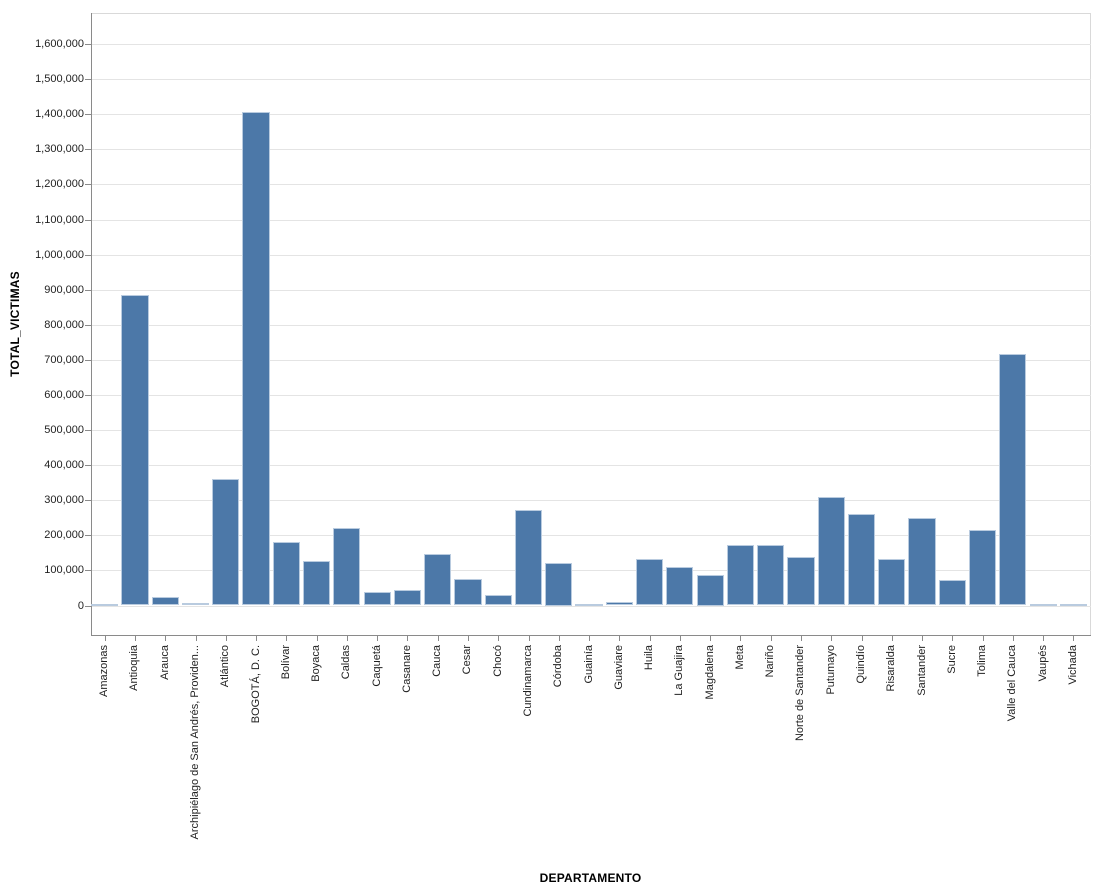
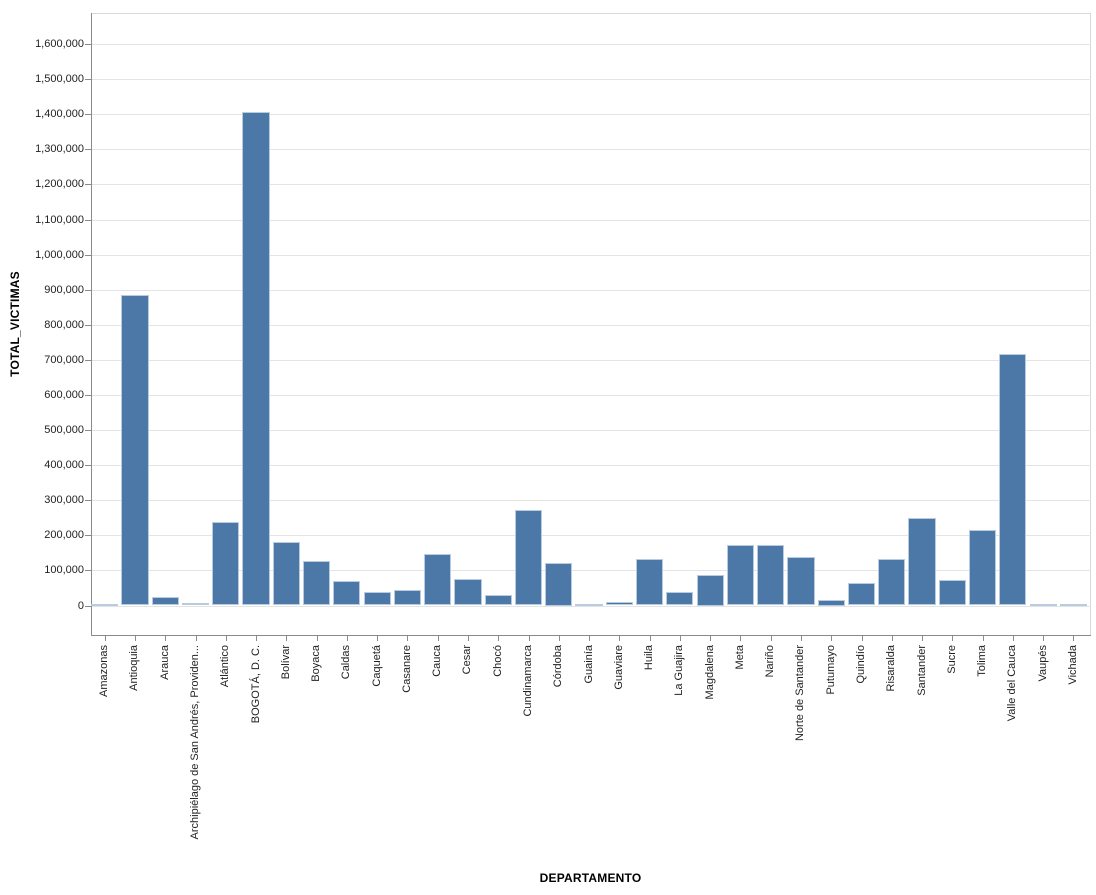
Atlántico: 360000 -> 240000
Caldas: 220000 -> 70000
La Guajira: 110000 -> 40000
Putumayo: 310000 -> 20000
Quindío: 260000 -> 60000
